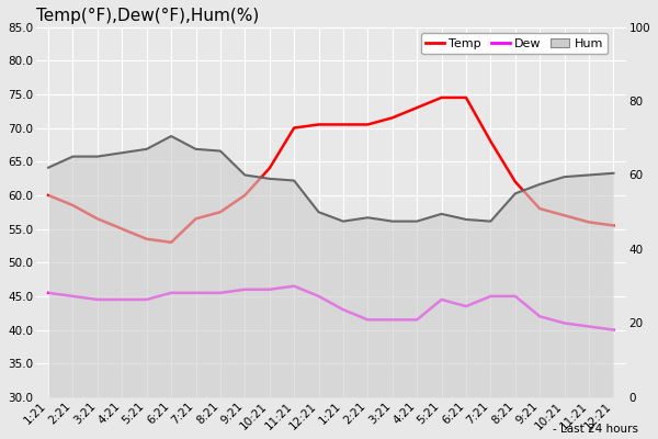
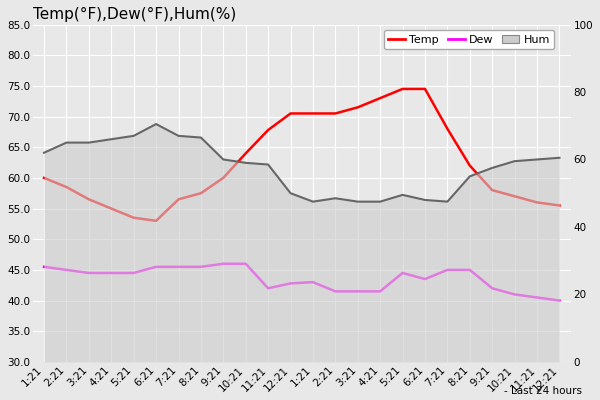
Temp/11:21: 70.0 -> 67.8
Dew/11:21: 46.5 -> 42.0
Dew/12:21: 45.0 -> 42.8
